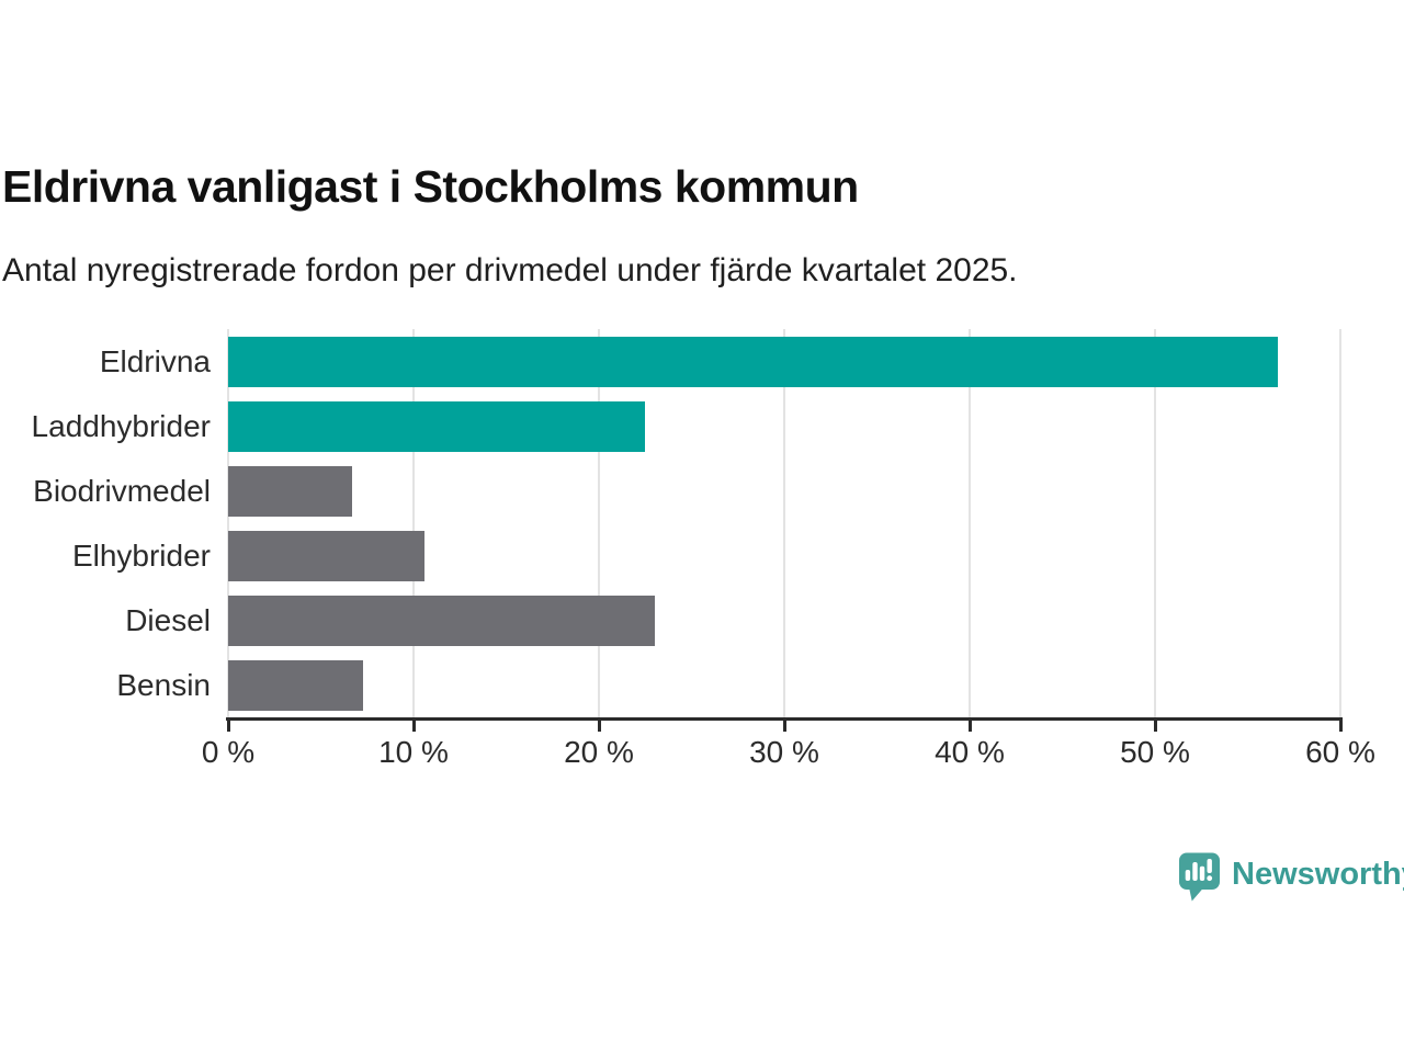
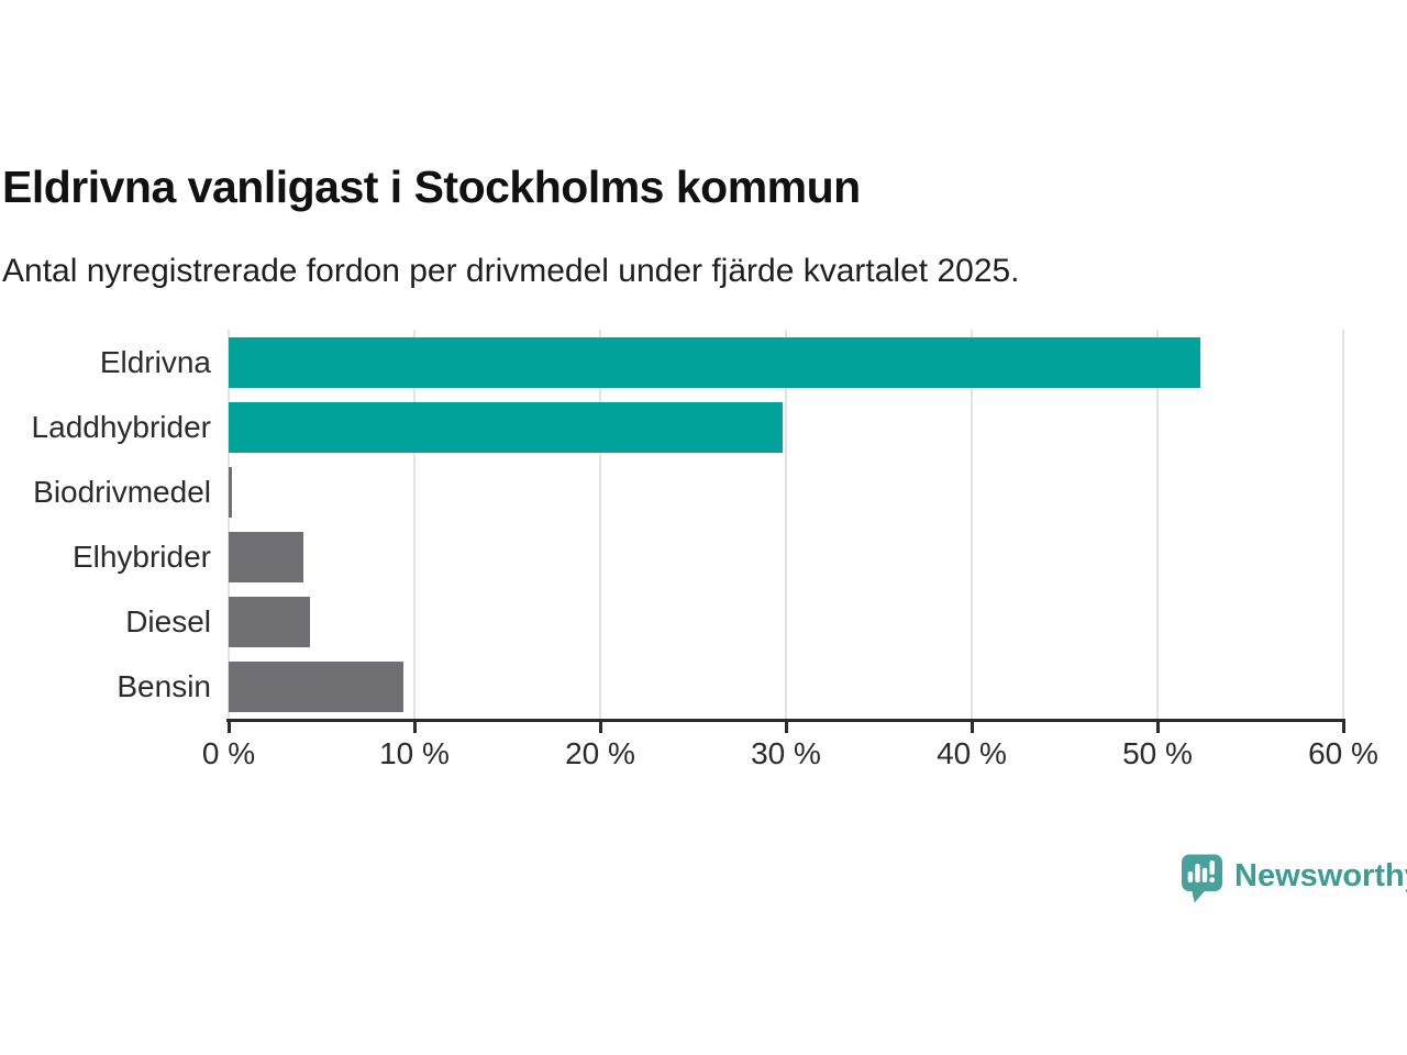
Eldrivna: 56.6% -> 52.3%
Laddhybrider: 22.5% -> 29.8%
Biodrivmedel: 6.7% -> 0.1%
Elhybrider: 10.6% -> 4.0%
Diesel: 23.0% -> 4.4%
Bensin: 7.3% -> 9.4%
